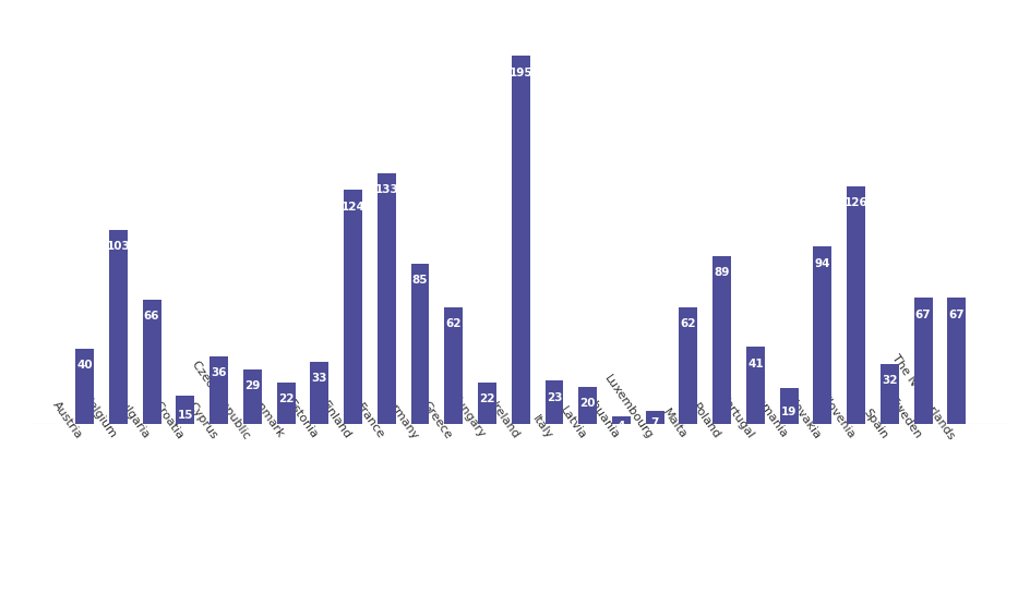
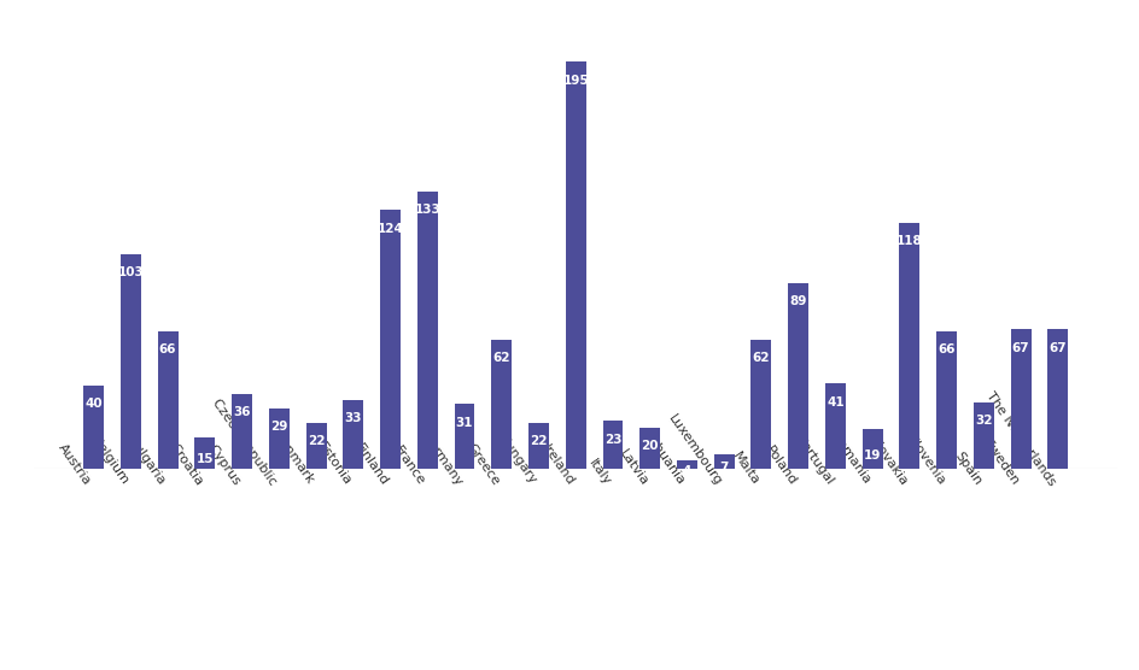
Germany: 85 -> 31
Slovakia: 94 -> 118
Slovenia: 126 -> 66
